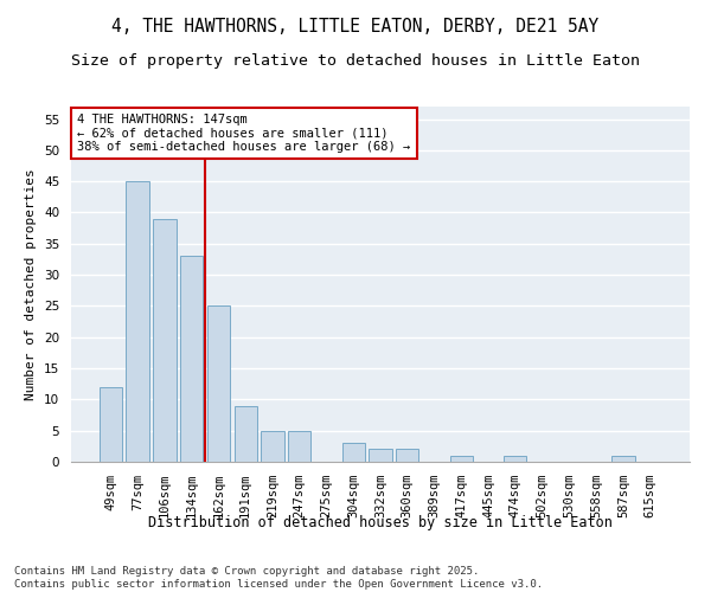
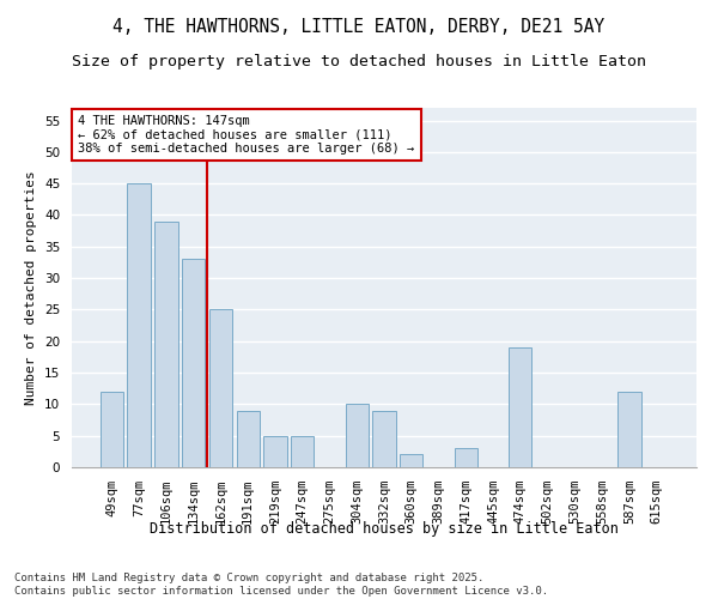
304sqm: 3 -> 10
332sqm: 2 -> 9
417sqm: 1 -> 3
474sqm: 1 -> 19
587sqm: 1 -> 12
